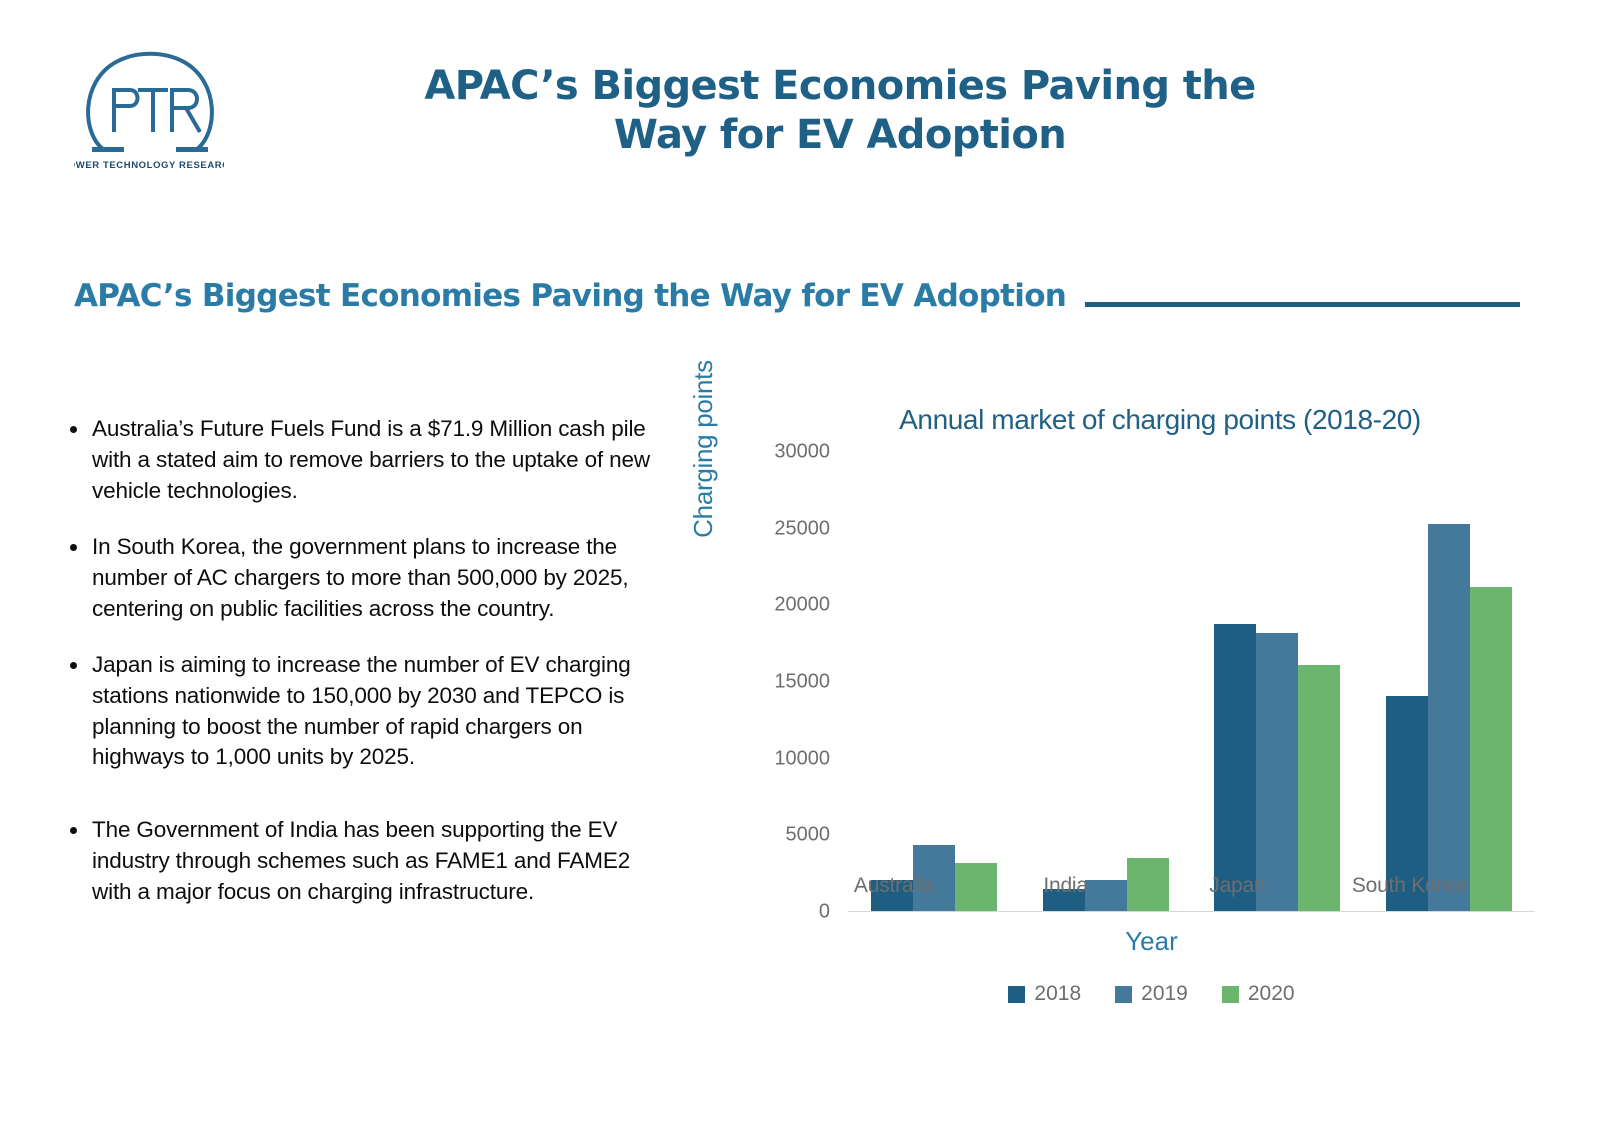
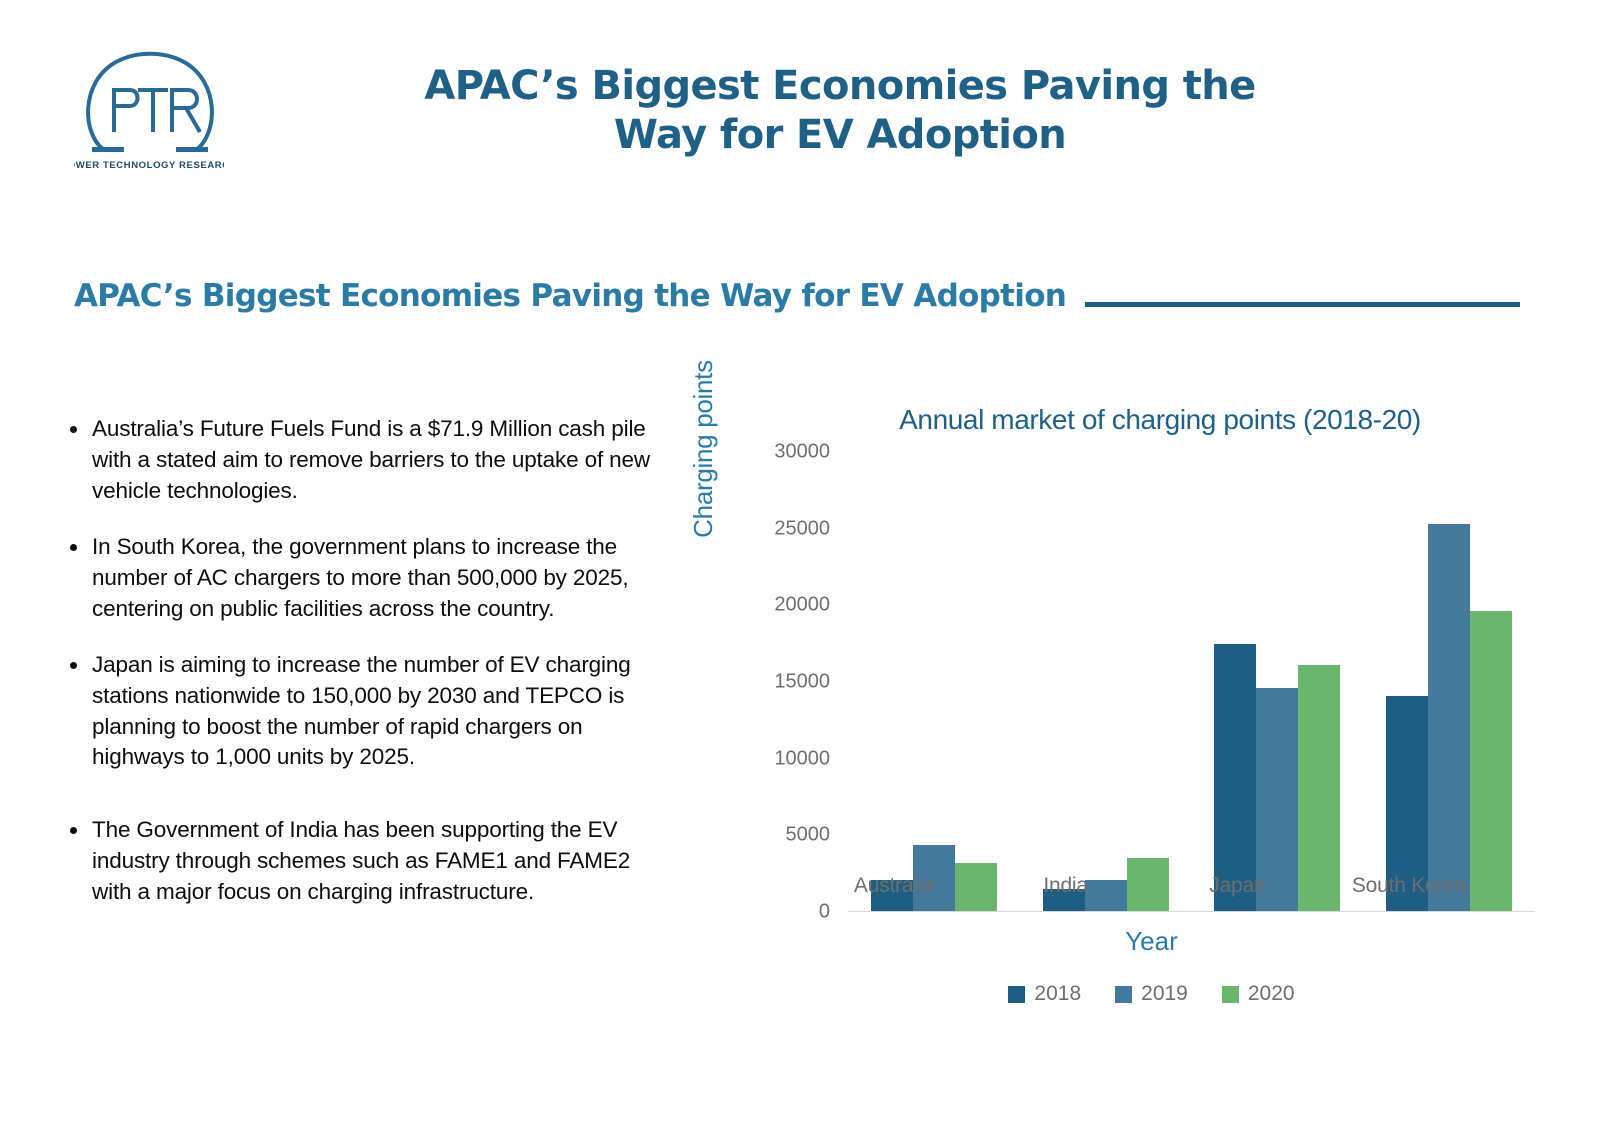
2018/Japan: 18800 -> 17500
2019/Japan: 18200 -> 14600
2020/South Korea: 21200 -> 19600
